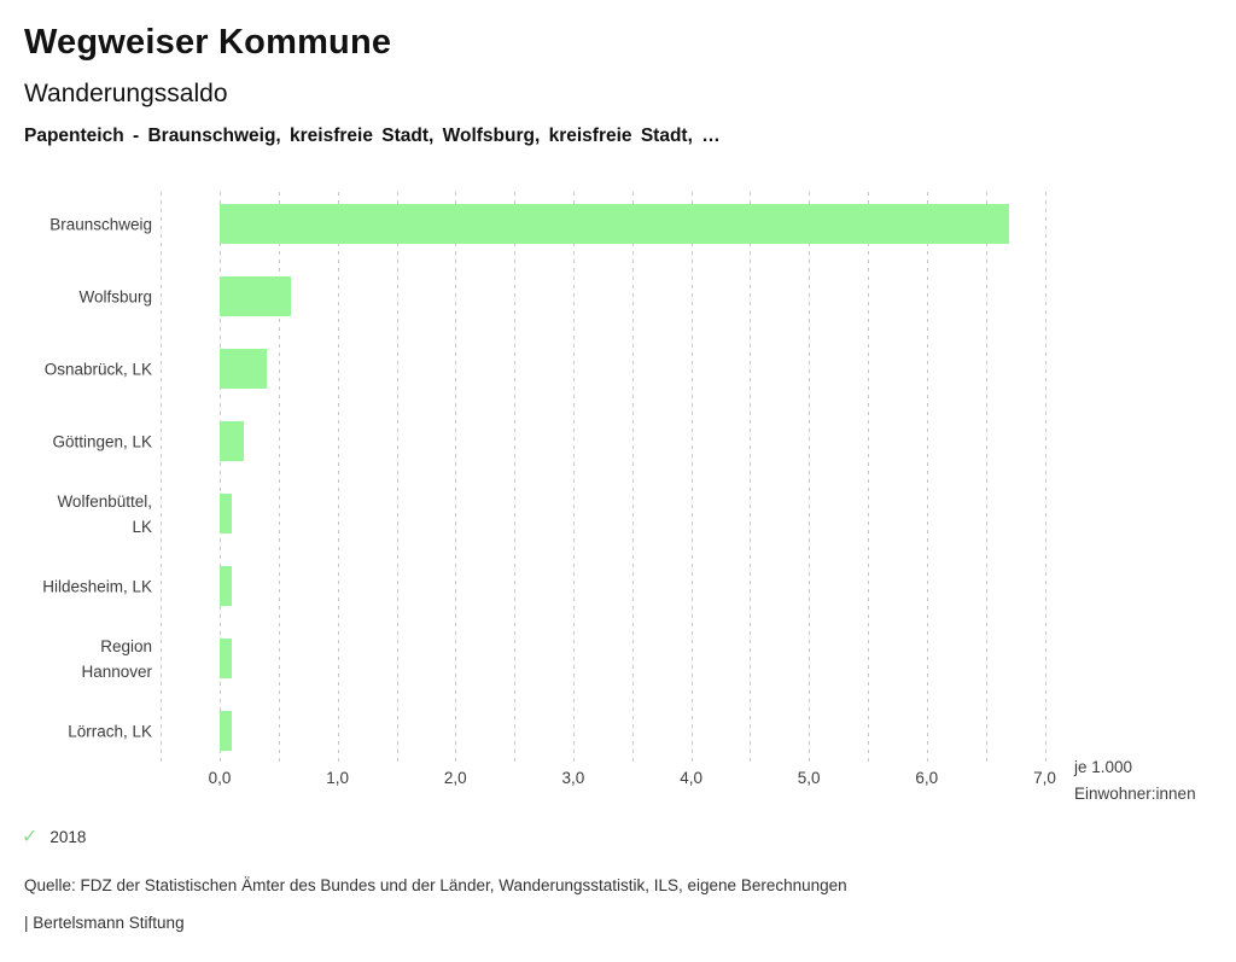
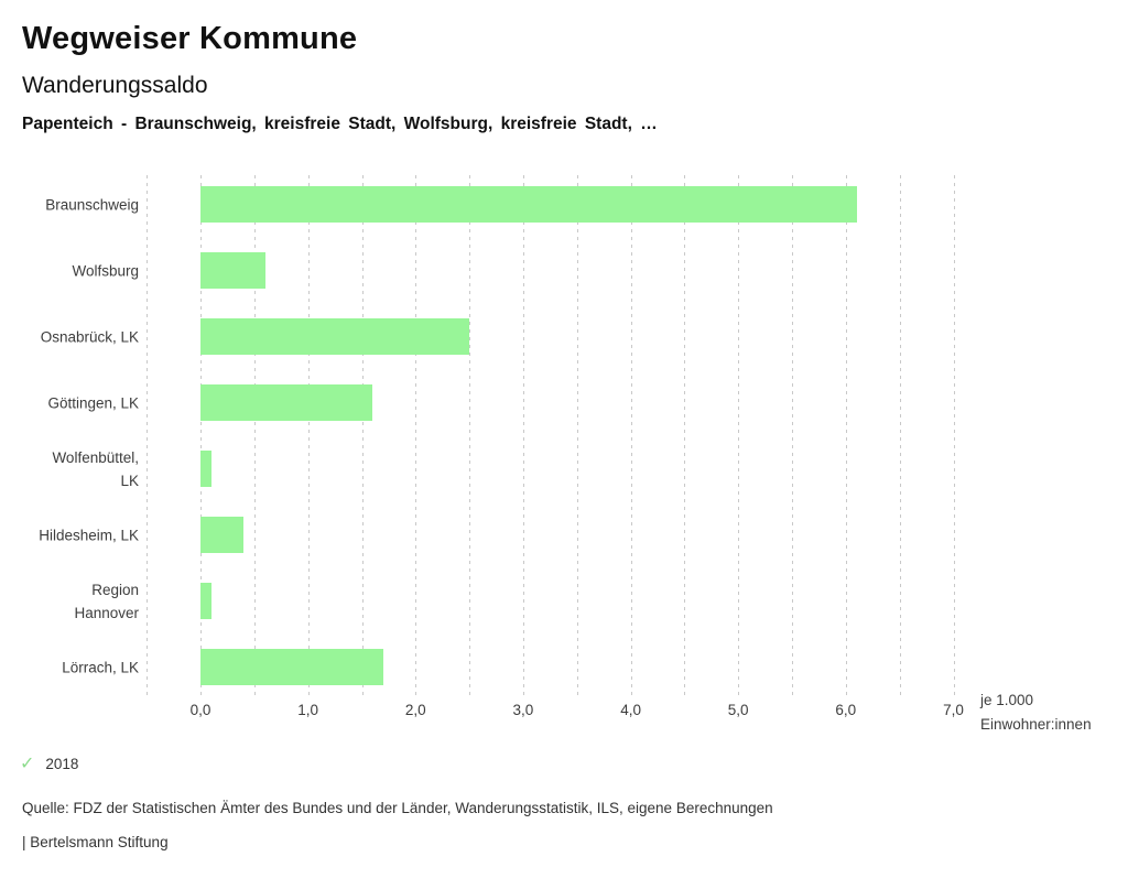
Braunschweig: 6,7 -> 6,1
Osnabrück, LK: 0,4 -> 2,5
Göttingen, LK: 0,2 -> 1,6
Hildesheim, LK: 0,1 -> 0,4
Lörrach, LK: 0,1 -> 1,7
